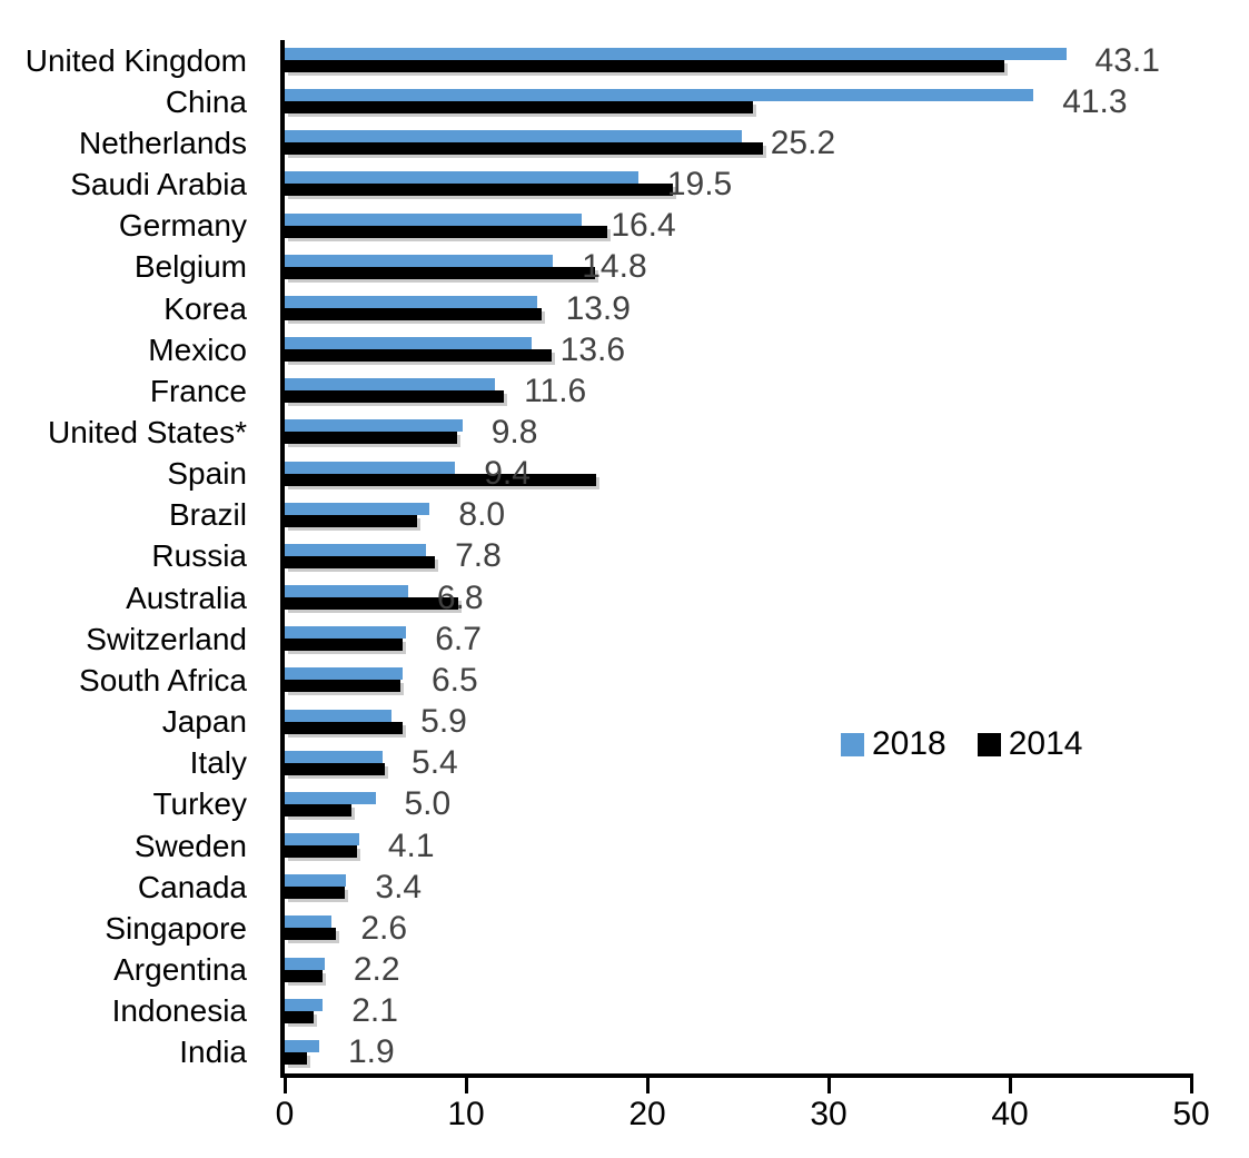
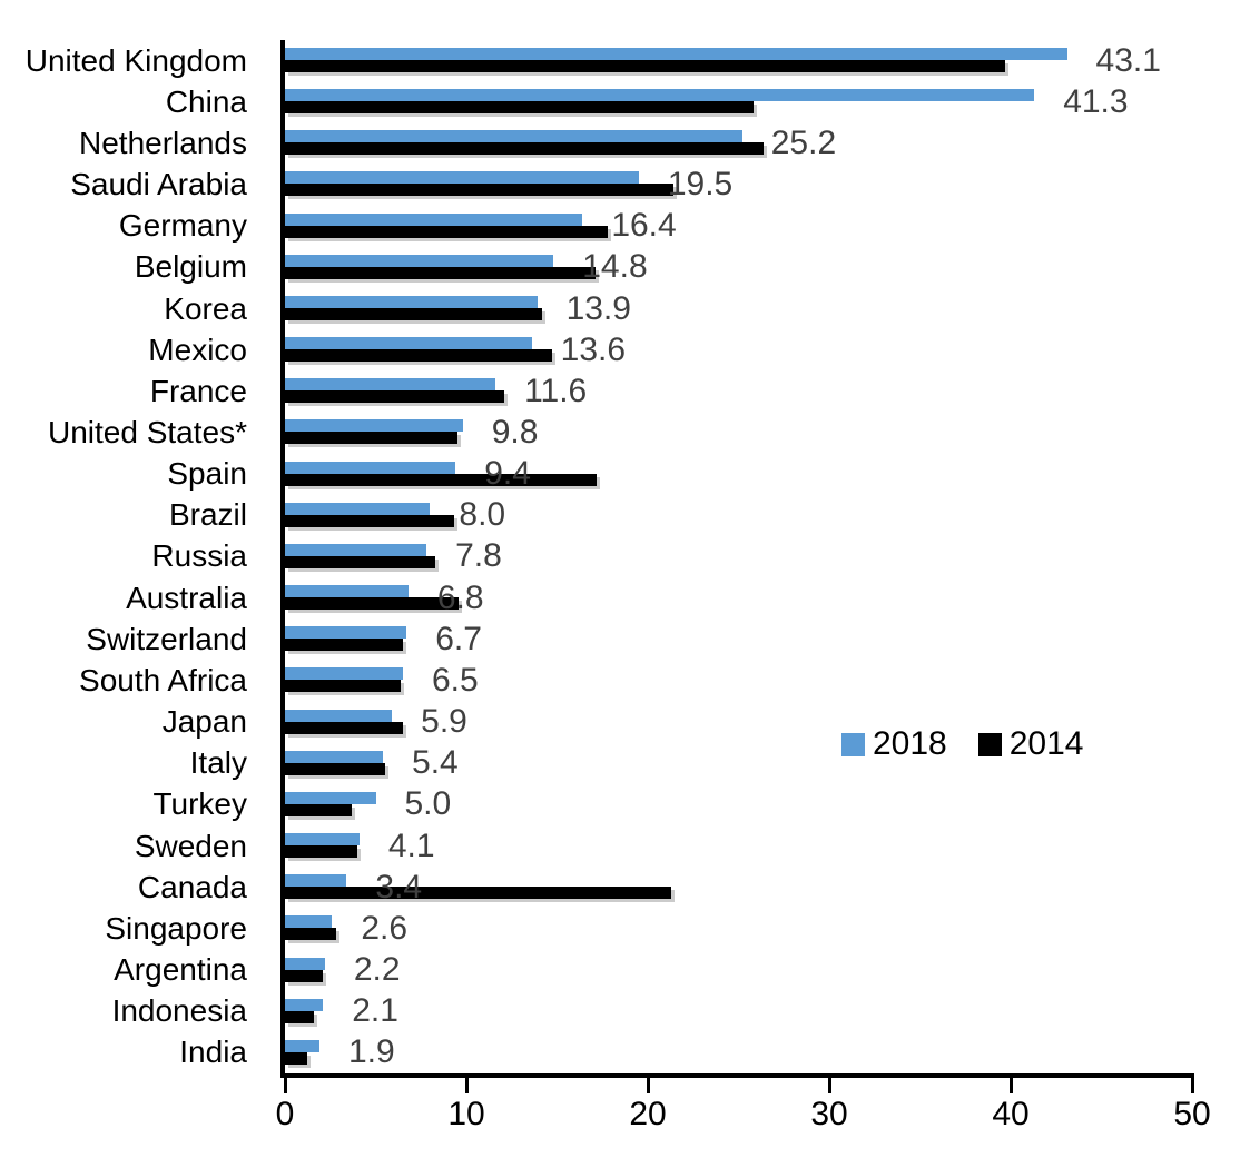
2014/Brazil: 7.3 -> 9.3
2014/Canada: 3.3 -> 21.3
